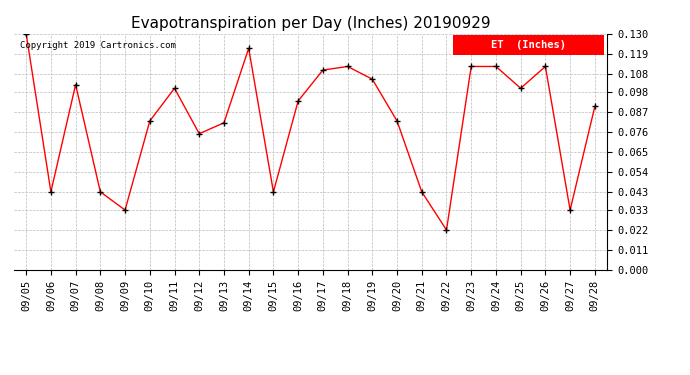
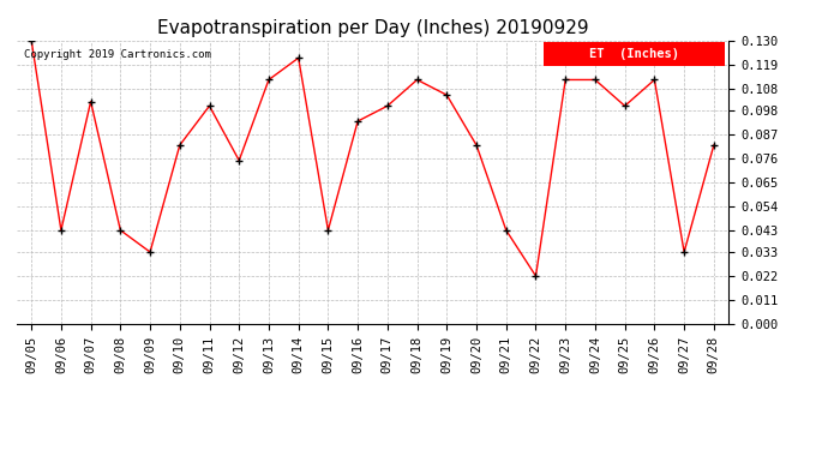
09/13: 0.081 -> 0.112
09/17: 0.110 -> 0.100
09/28: 0.090 -> 0.082
